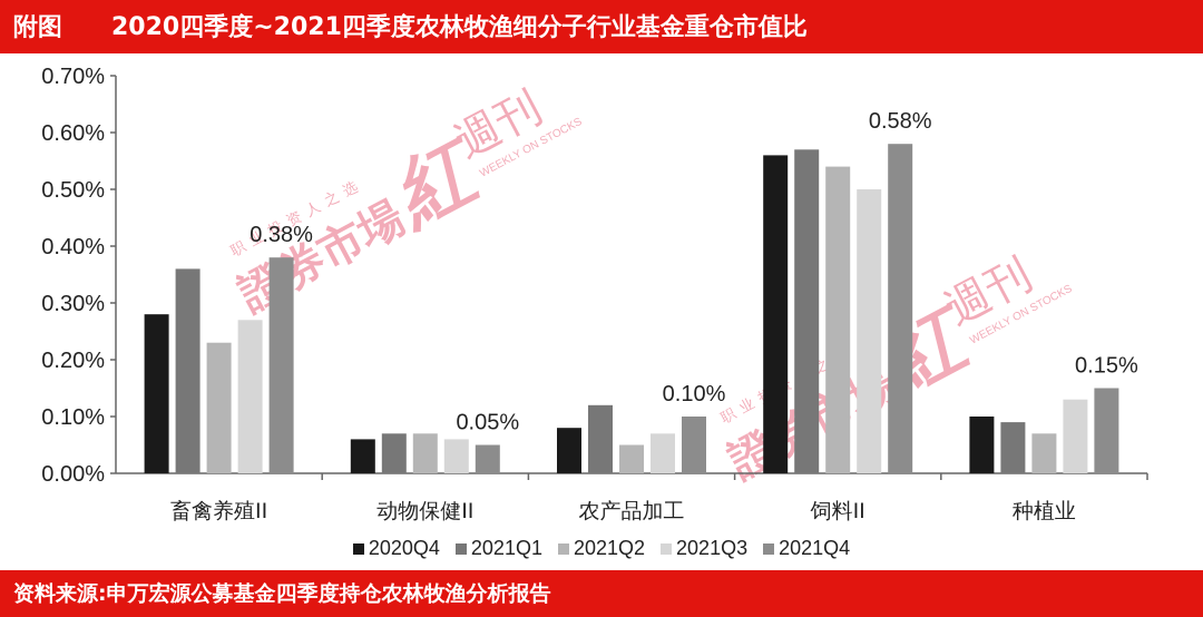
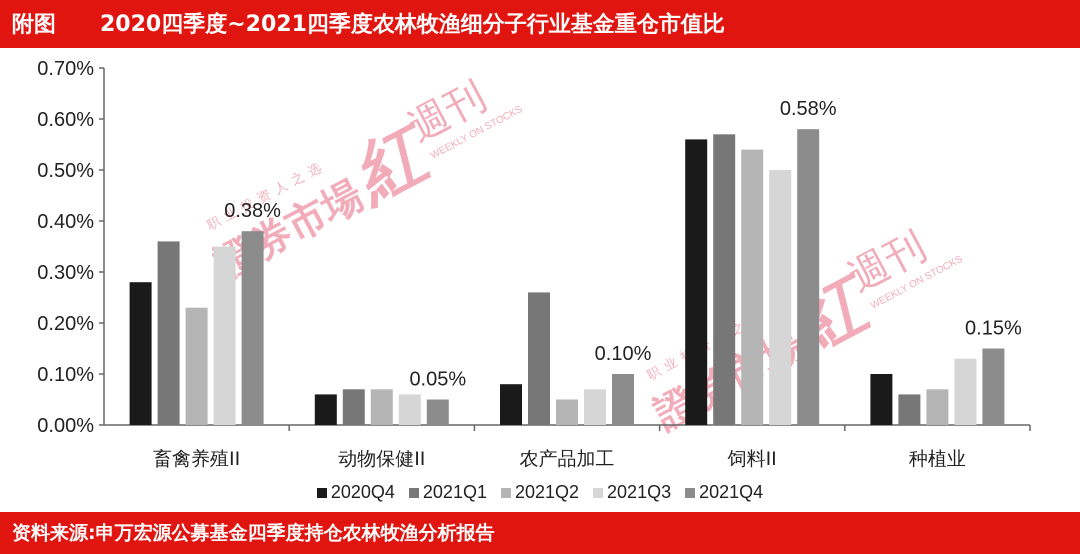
2021Q3/畜禽养殖II: 0.27% -> 0.35%
2021Q1/农产品加工: 0.12% -> 0.26%
2021Q1/种植业: 0.09% -> 0.06%
